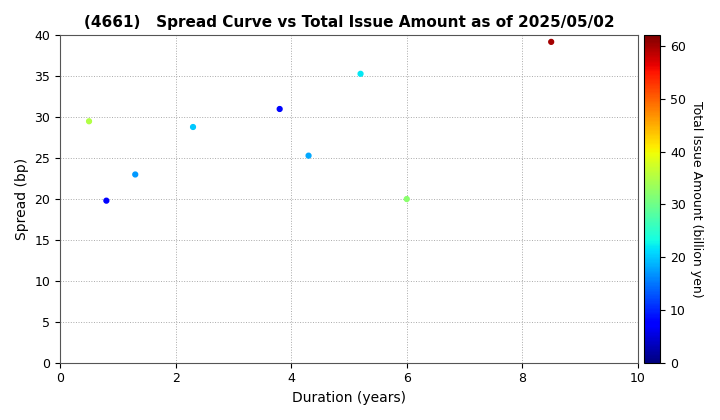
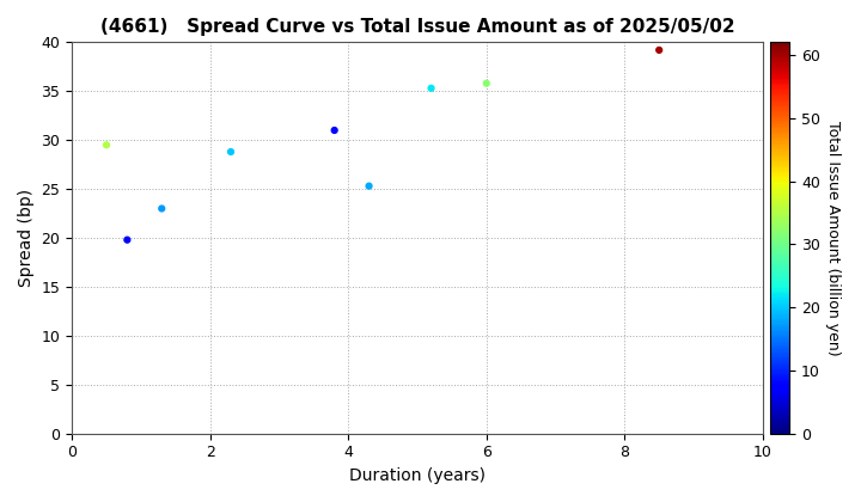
6: 20.0 -> 35.8
